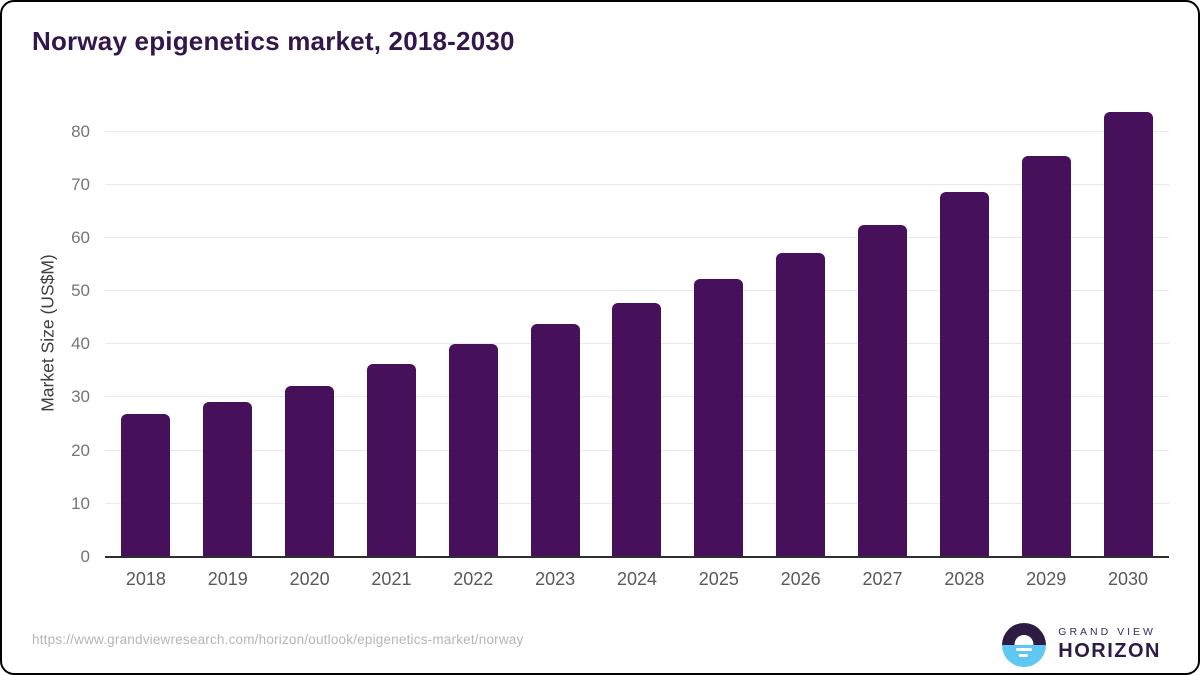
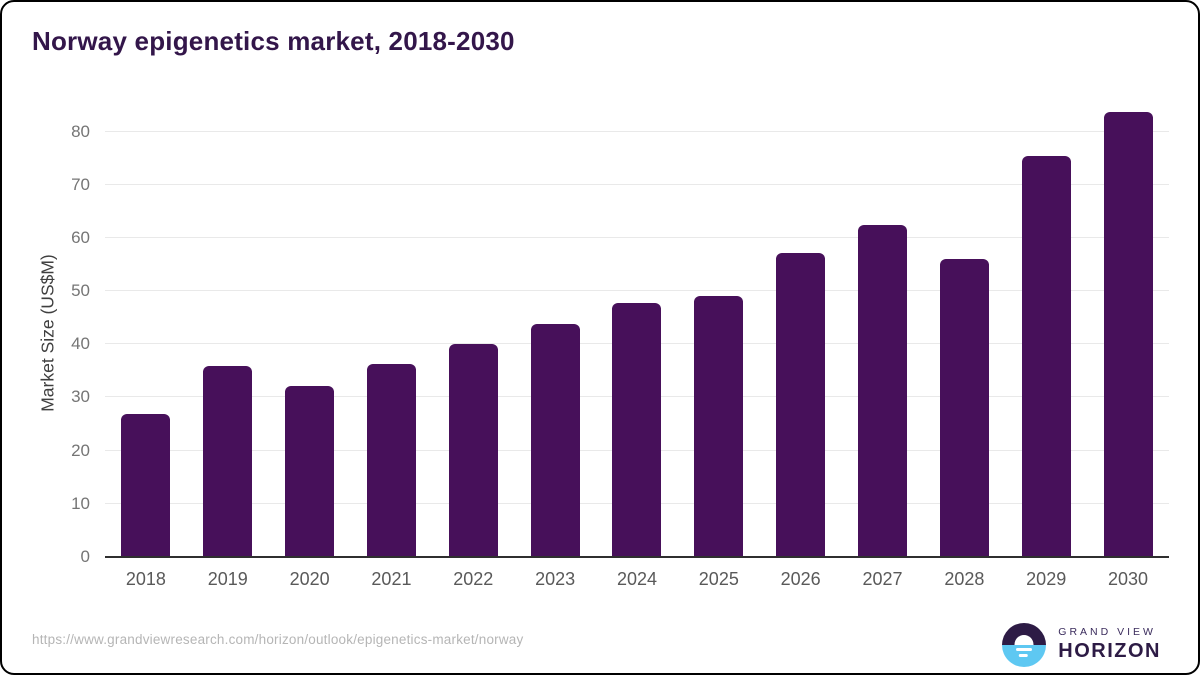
2019: 29 -> 36
2025: 52 -> 49
2028: 69 -> 56
